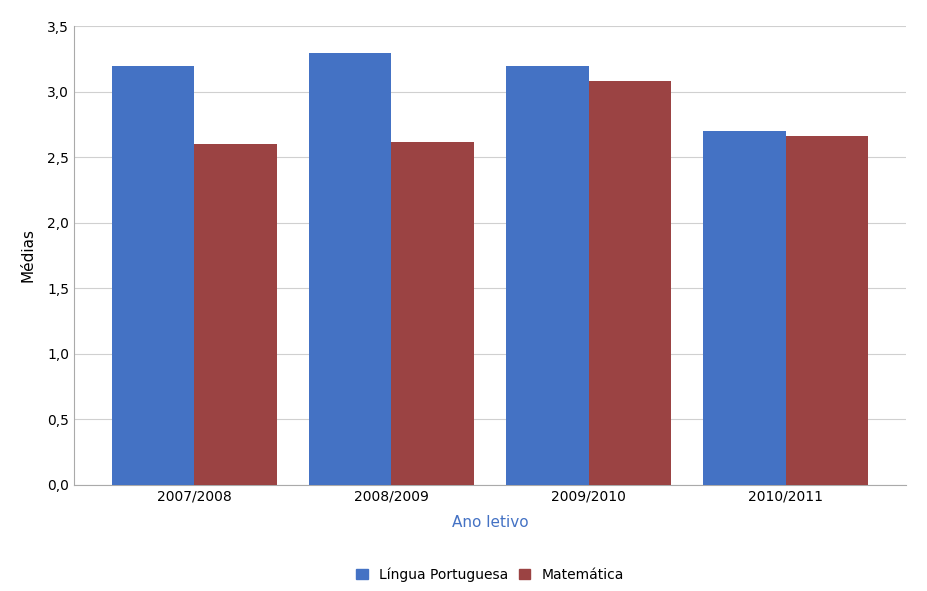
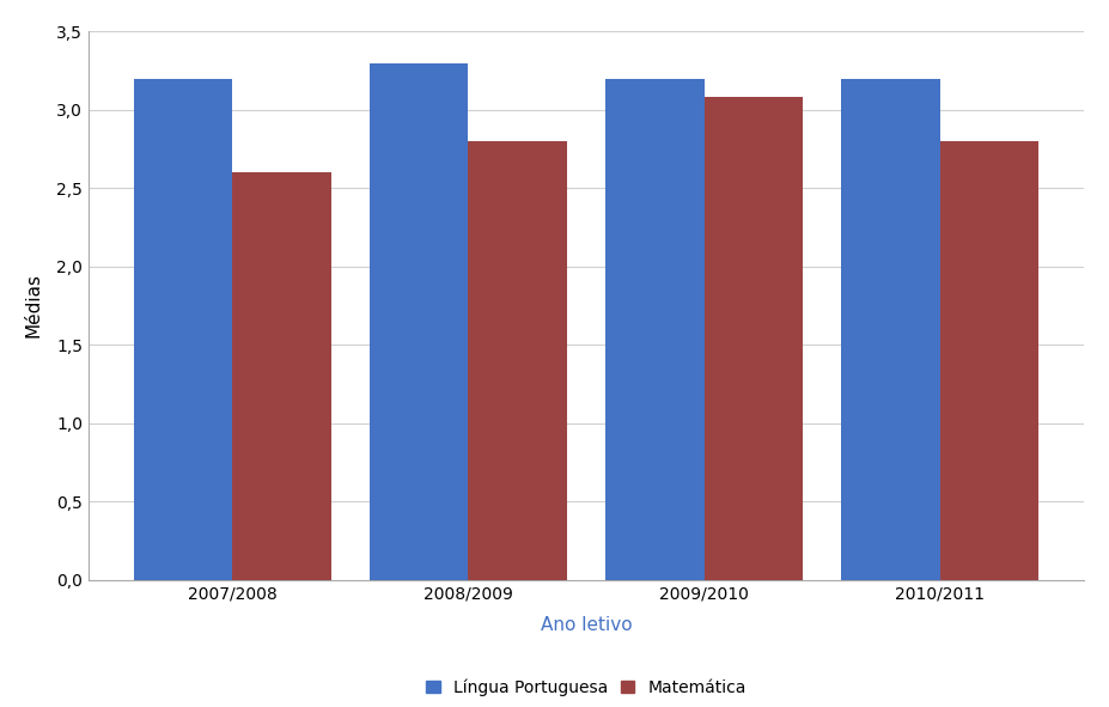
Matemática/2008/2009: 2,62 -> 2,80
Língua Portuguesa/2010/2011: 2,7 -> 3,2
Matemática/2010/2011: 2,66 -> 2,80
